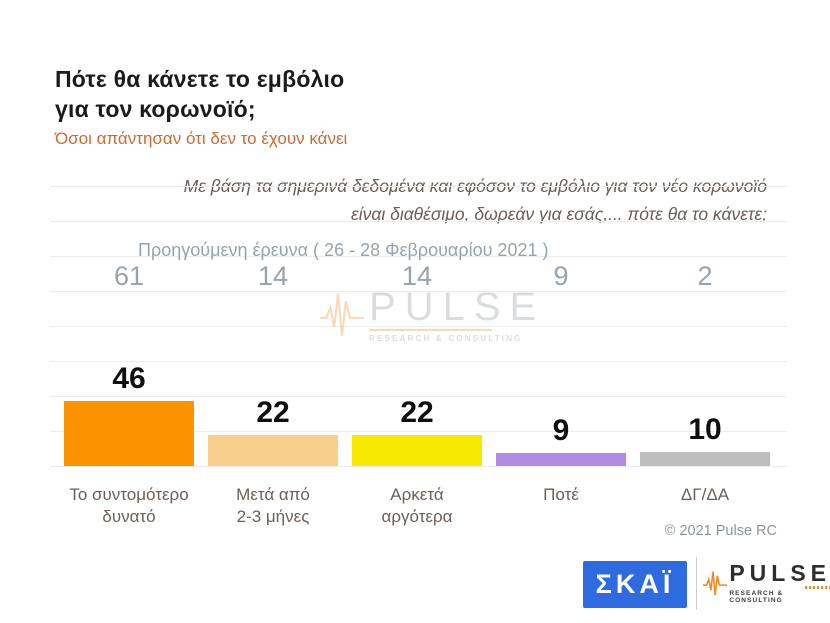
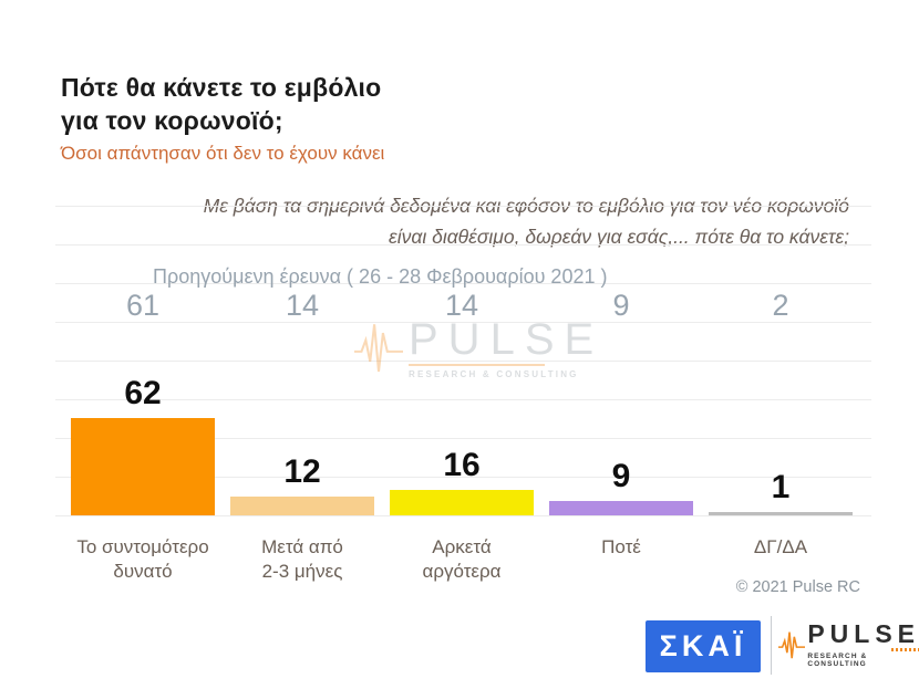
Το συντομότερο δυνατό: 46 -> 62
Μετά από 2-3 μήνες: 22 -> 12
Αρκετά αργότερα: 22 -> 16
ΔΓ/ΔΑ: 10 -> 1
